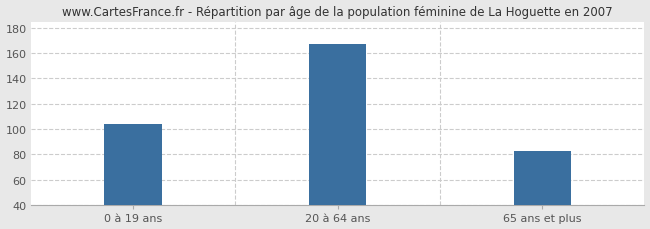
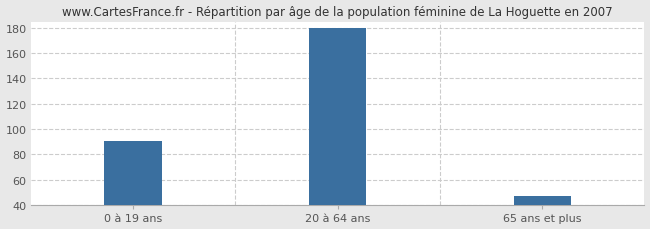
0 à 19 ans: 104 -> 91
20 à 64 ans: 167 -> 180
65 ans et plus: 83 -> 47
